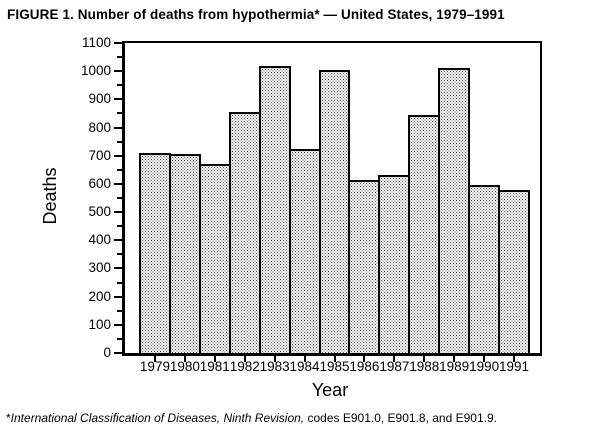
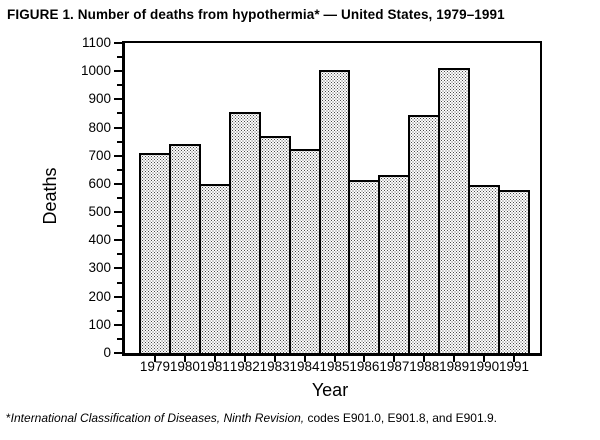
1980: 700 -> 740
1981: 670 -> 600
1983: 1020 -> 770
